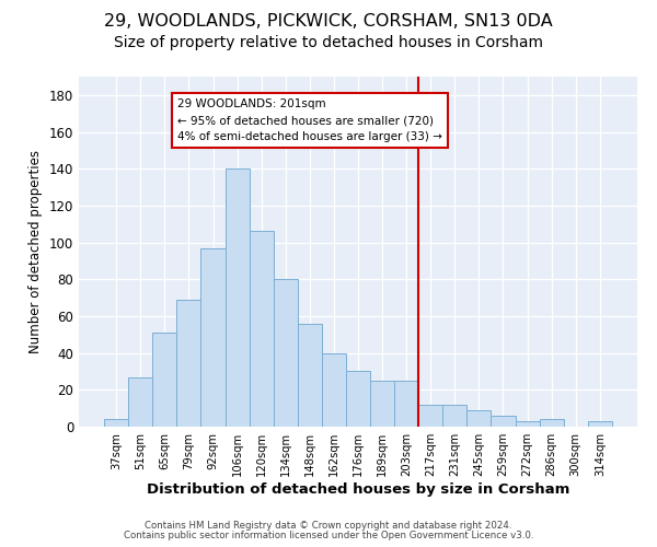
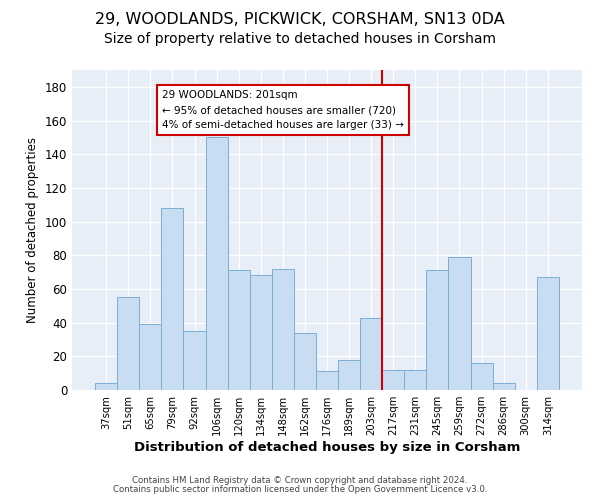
51sqm: 27 -> 55
65sqm: 51 -> 39
79sqm: 69 -> 108
92sqm: 97 -> 35
106sqm: 140 -> 150
120sqm: 106 -> 71
134sqm: 80 -> 68
148sqm: 56 -> 72
162sqm: 40 -> 34
176sqm: 30 -> 11
189sqm: 25 -> 18
203sqm: 25 -> 43
245sqm: 9 -> 71
259sqm: 6 -> 79
272sqm: 3 -> 16
314sqm: 3 -> 67
